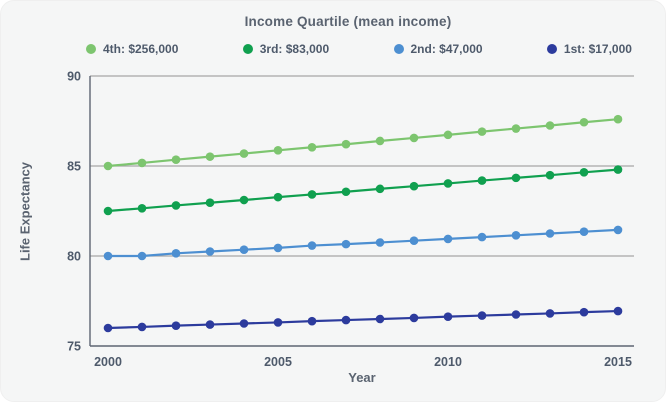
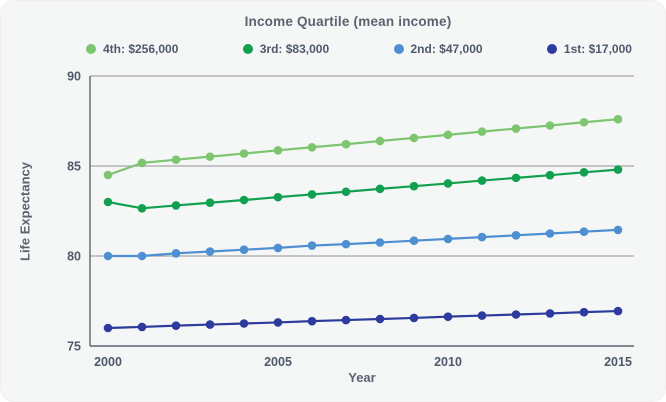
4th: $256,000/2000: 85.0 -> 84.5
3rd: $83,000/2000: 82.5 -> 83.0
